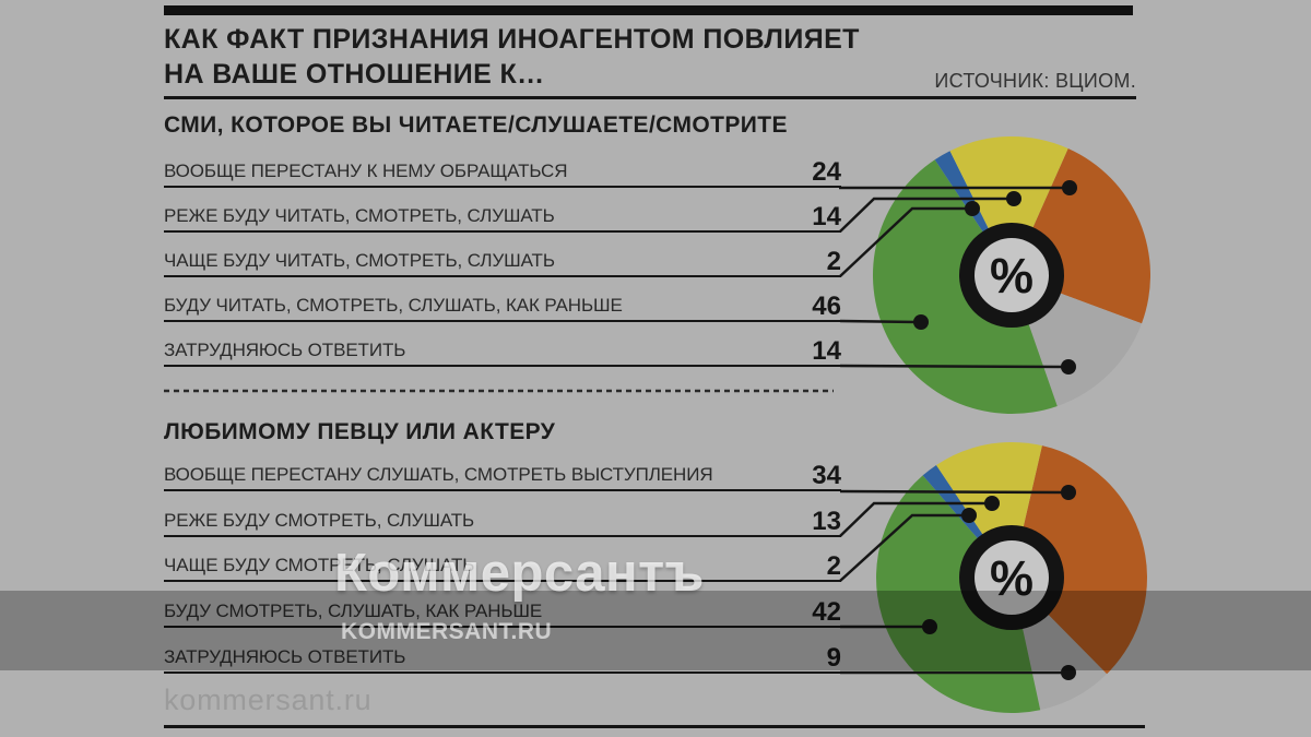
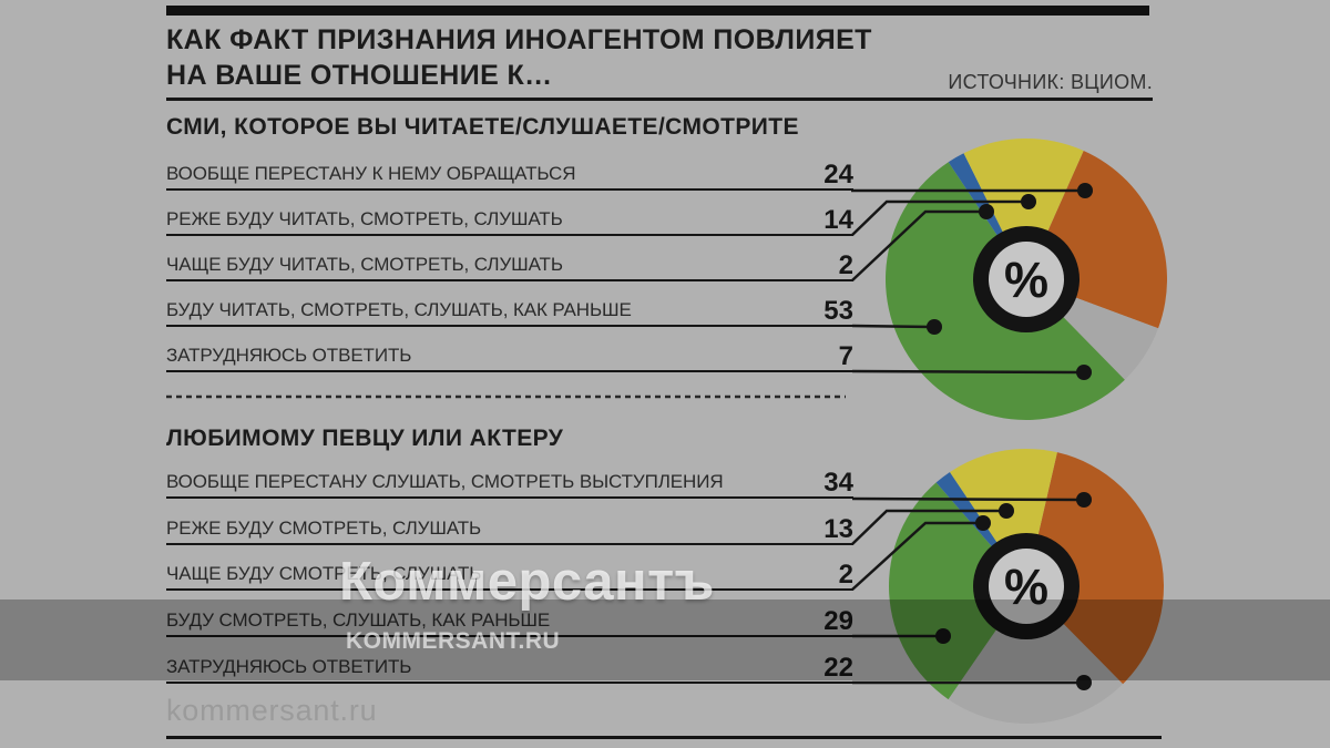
СМИ, КОТОРОЕ ВЫ ЧИТАЕТЕ/СЛУШАЕТЕ/СМОТРИТЕ/БУДУ ЧИТАТЬ, СМОТРЕТЬ, СЛУШАТЬ, КАК РАНЬШЕ: 46 -> 53
СМИ, КОТОРОЕ ВЫ ЧИТАЕТЕ/СЛУШАЕТЕ/СМОТРИТЕ/ЗАТРУДНЯЮСЬ ОТВЕТИТЬ: 14 -> 7
ЛЮБИМОМУ ПЕВЦУ ИЛИ АКТЕРУ/БУДУ СМОТРЕТЬ, СЛУШАТЬ, КАК РАНЬШЕ: 42 -> 29
ЛЮБИМОМУ ПЕВЦУ ИЛИ АКТЕРУ/ЗАТРУДНЯЮСЬ ОТВЕТИТЬ: 9 -> 22
